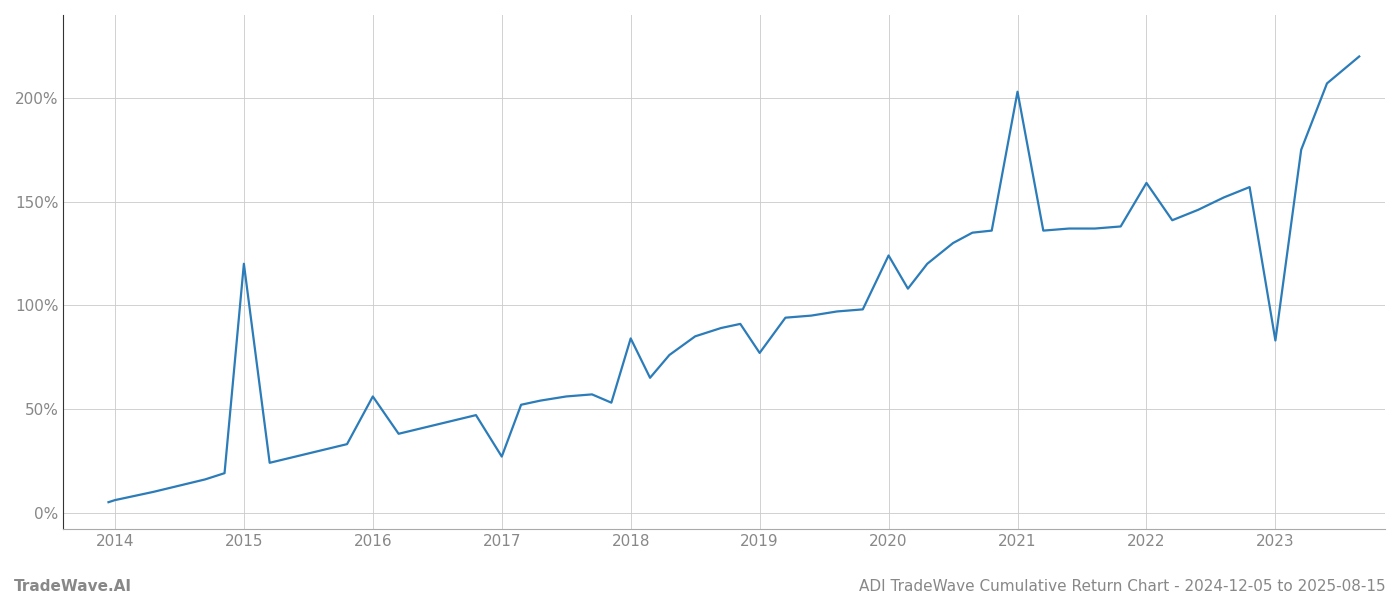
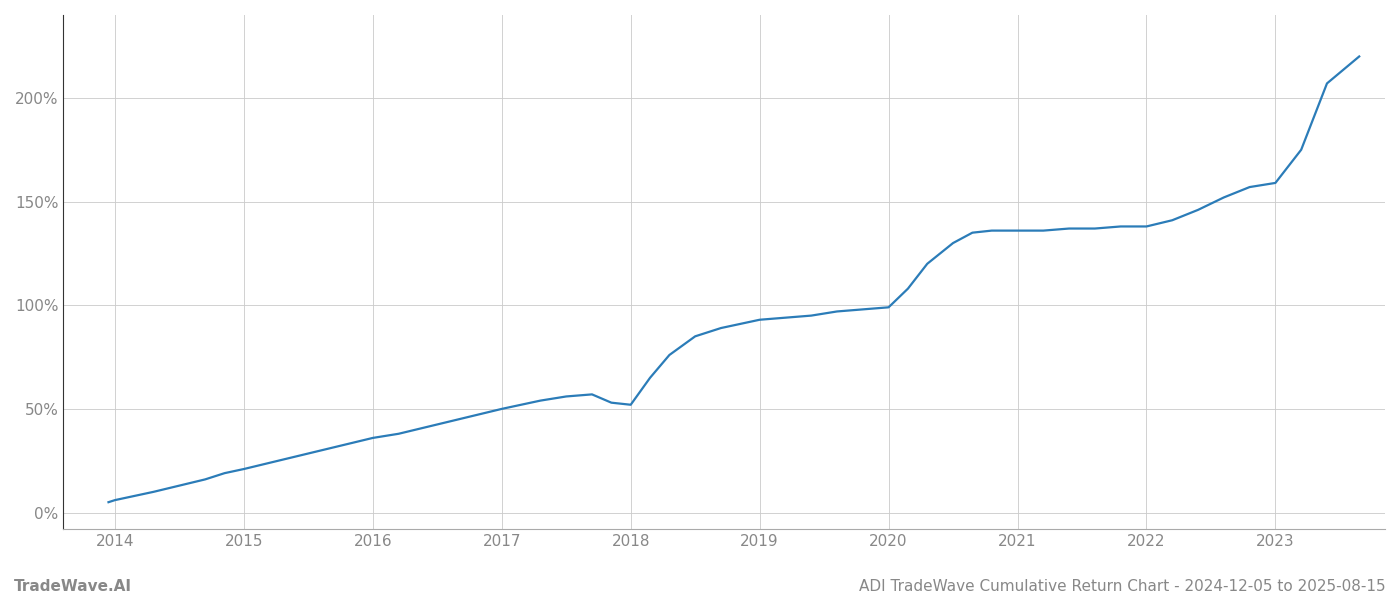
2015: 120% -> 21%
2016: 56% -> 36%
2017: 27% -> 50%
2018: 84% -> 52%
2019: 77% -> 93%
2020: 124% -> 99%
2021: 203% -> 136%
2022: 159% -> 138%
2023: 83% -> 159%
